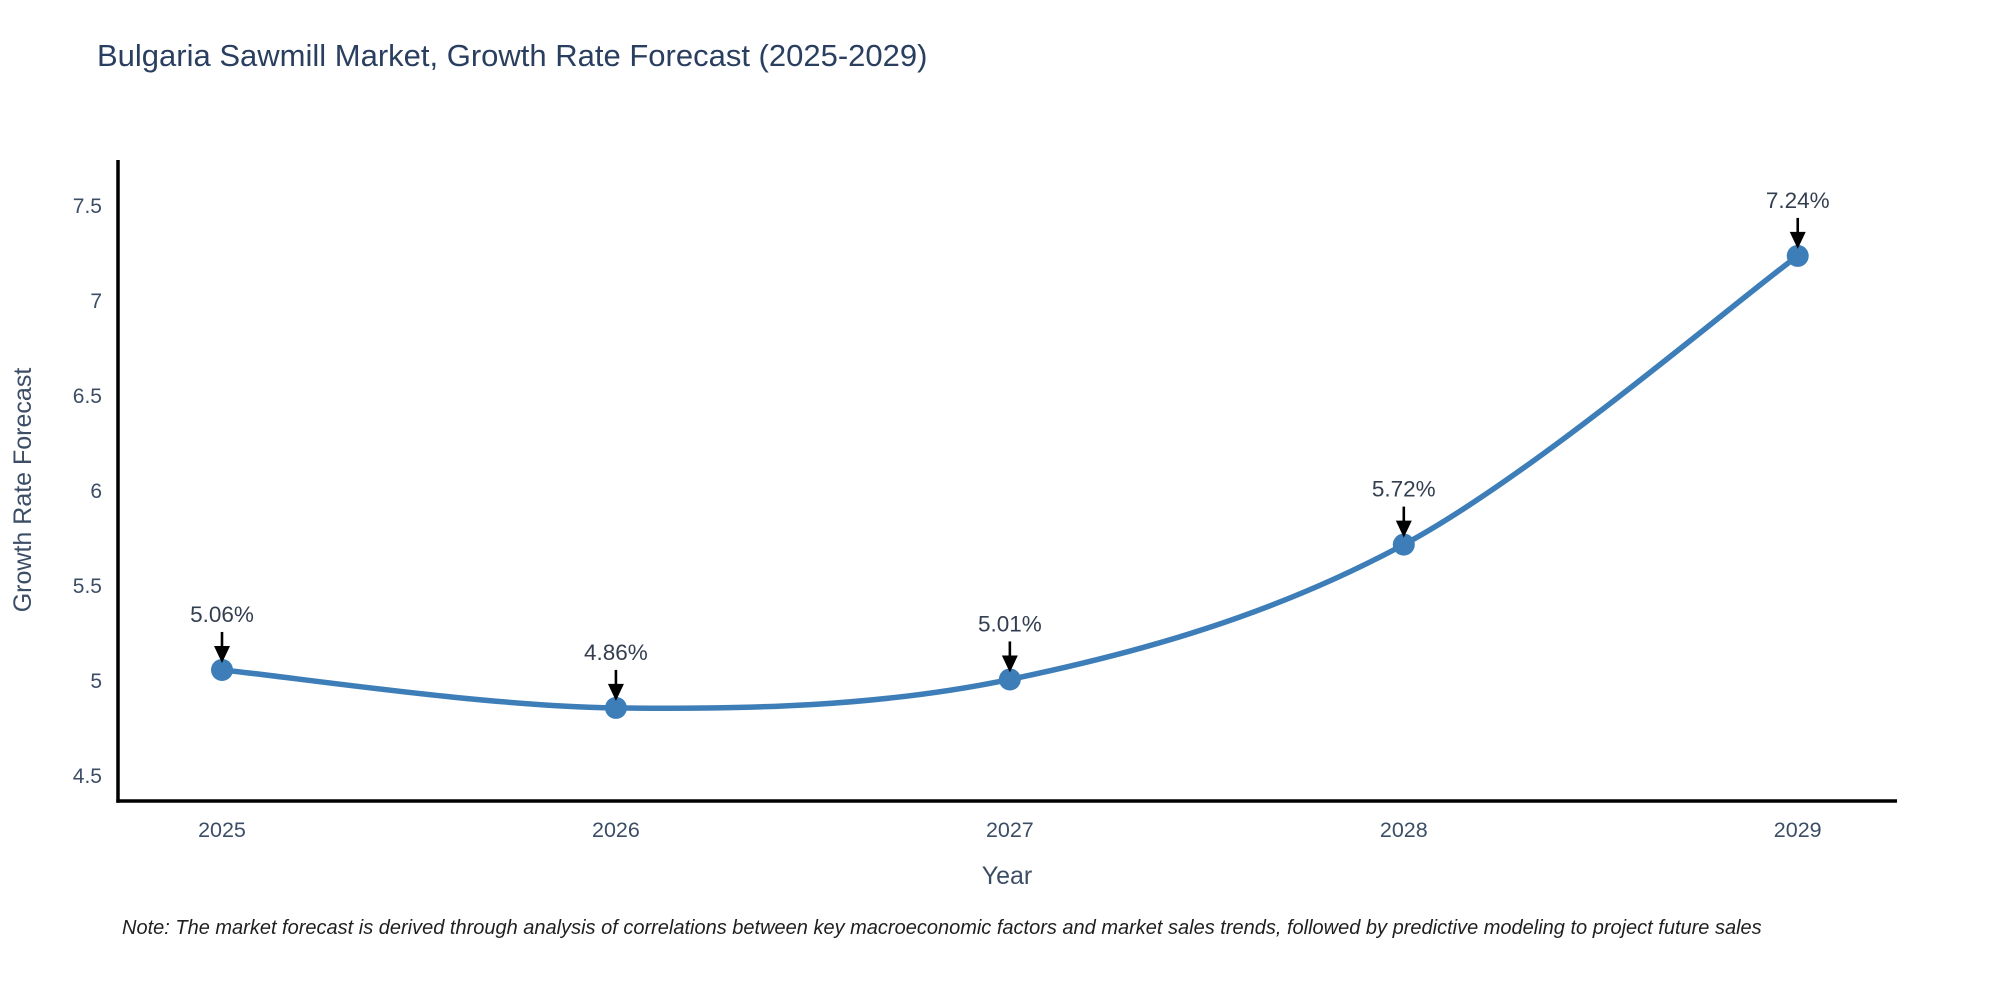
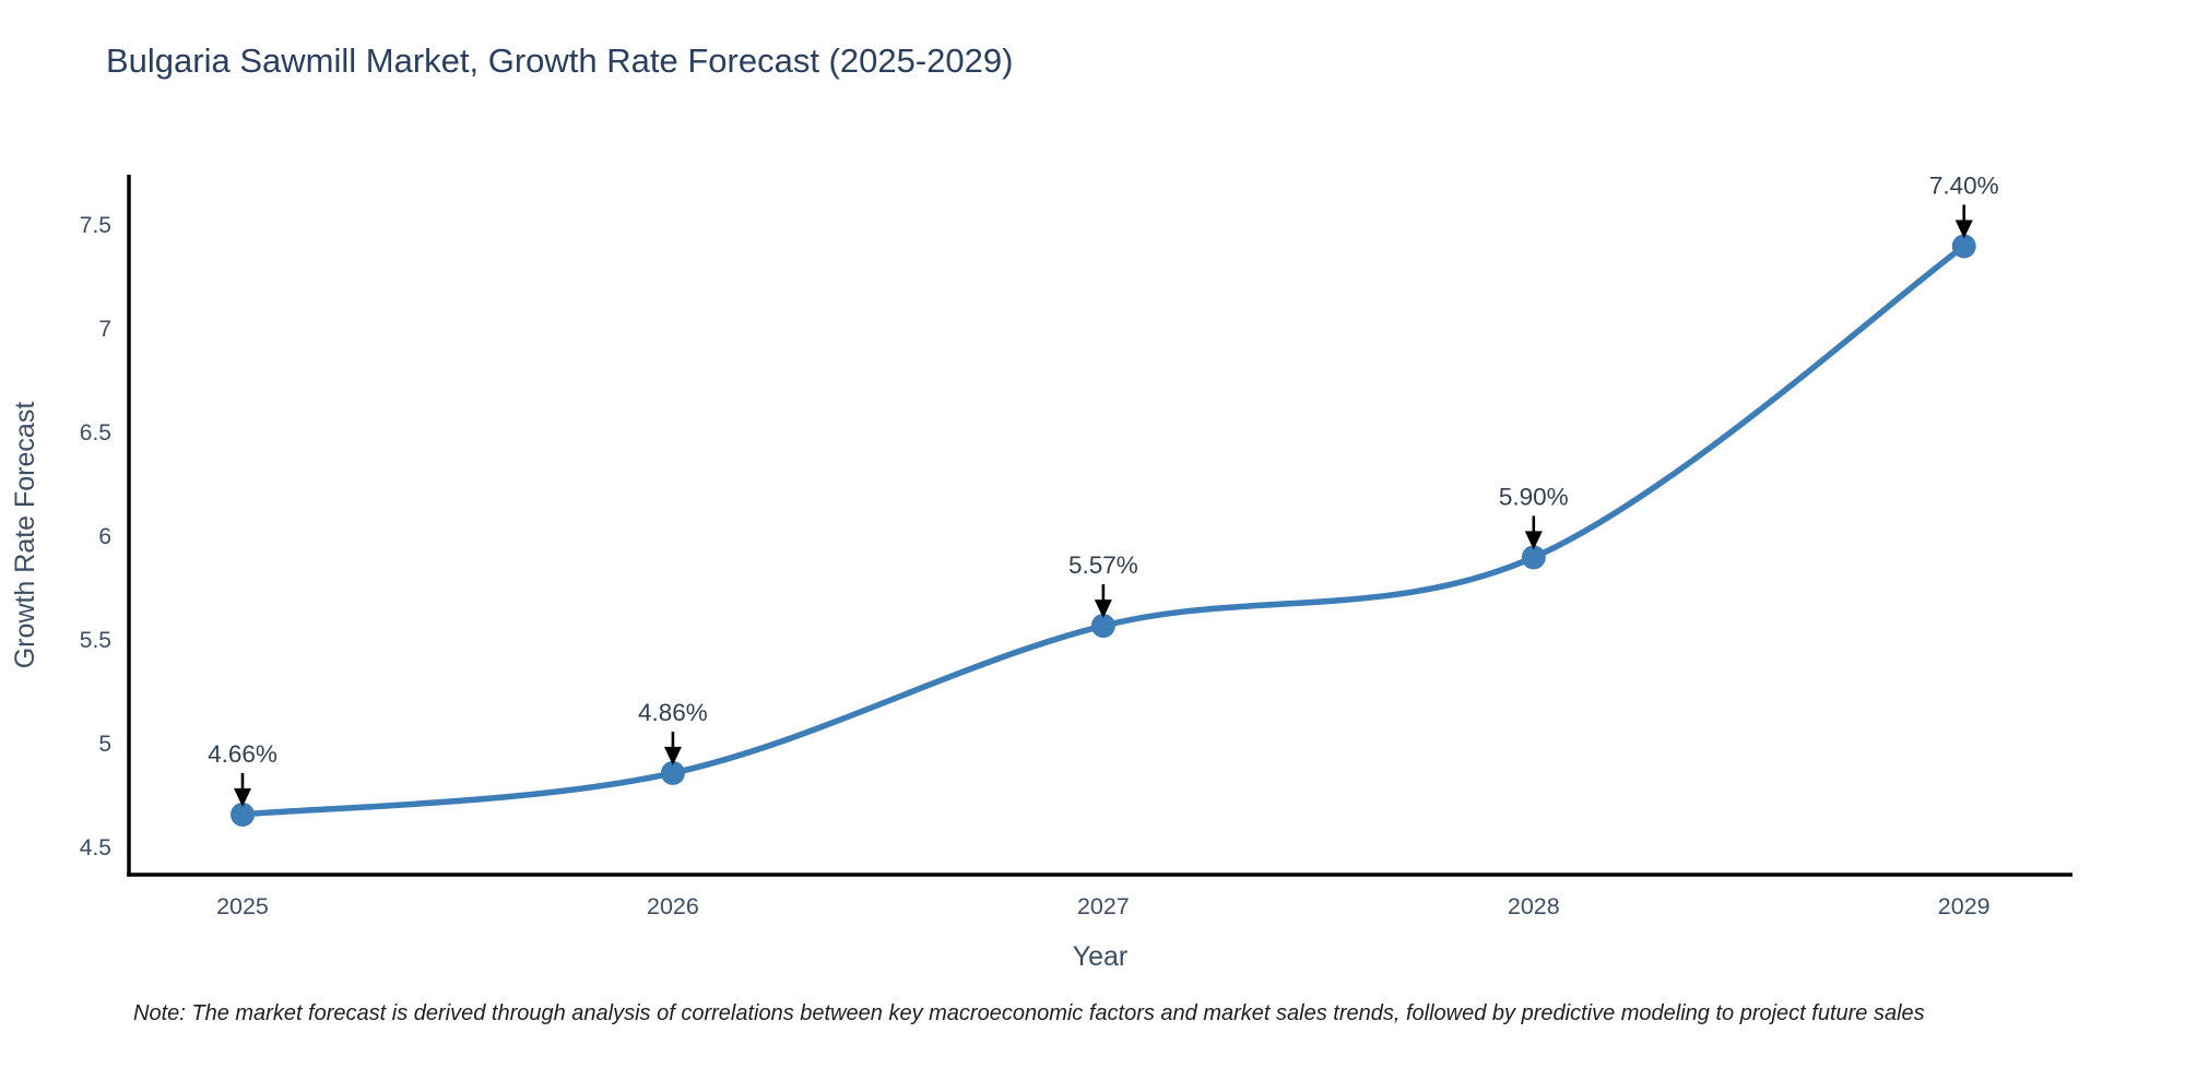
2025: 5.06% -> 4.66%
2027: 5.01% -> 5.57%
2028: 5.72% -> 5.90%
2029: 7.24% -> 7.40%
